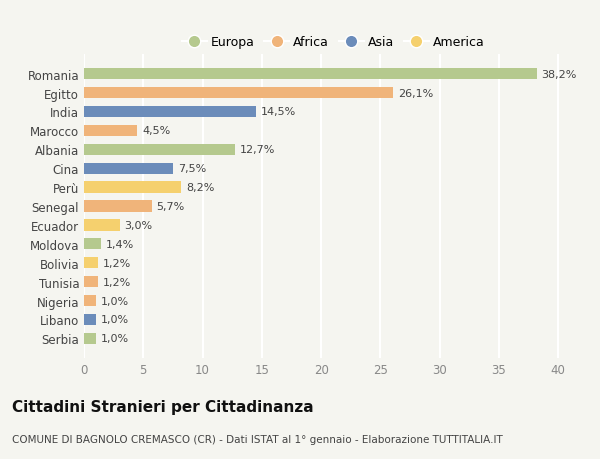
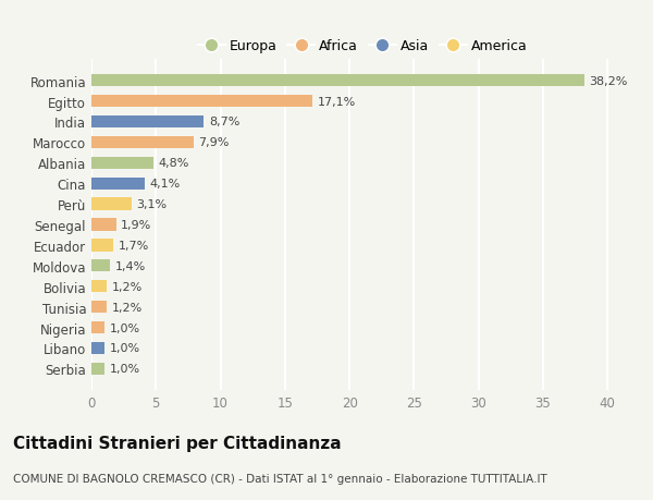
Egitto: 26,1% -> 17,1%
India: 14,5% -> 8,7%
Marocco: 4,5% -> 7,9%
Albania: 12,7% -> 4,8%
Cina: 7,5% -> 4,1%
Perù: 8,2% -> 3,1%
Senegal: 5,7% -> 1,9%
Ecuador: 3,0% -> 1,7%
